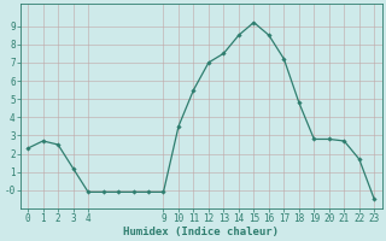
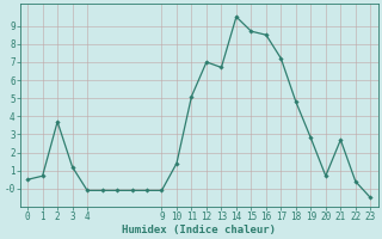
0: 2.3 -> 0.5
1: 2.7 -> 0.7
2: 2.5 -> 3.7
10: 3.5 -> 1.4
11: 5.5 -> 5.1
13: 7.5 -> 6.7
14: 8.5 -> 9.5
15: 9.2 -> 8.7
20: 2.8 -> 0.7
22: 1.7 -> 0.4
